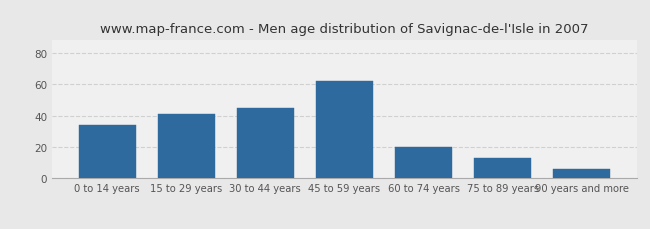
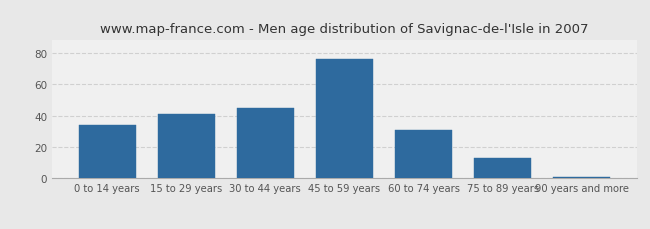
45 to 59 years: 62 -> 76
60 to 74 years: 20 -> 31
90 years and more: 6 -> 1
